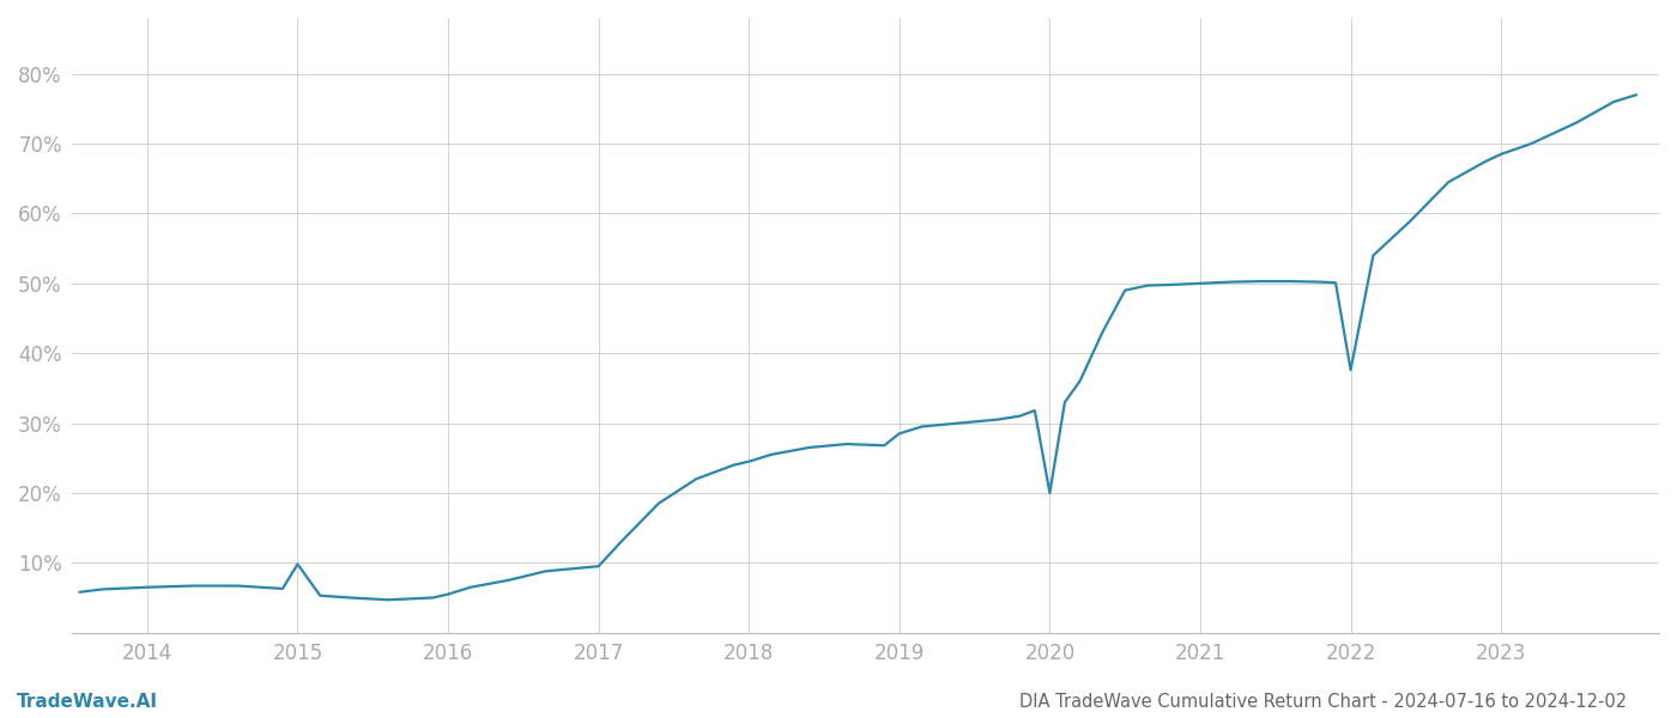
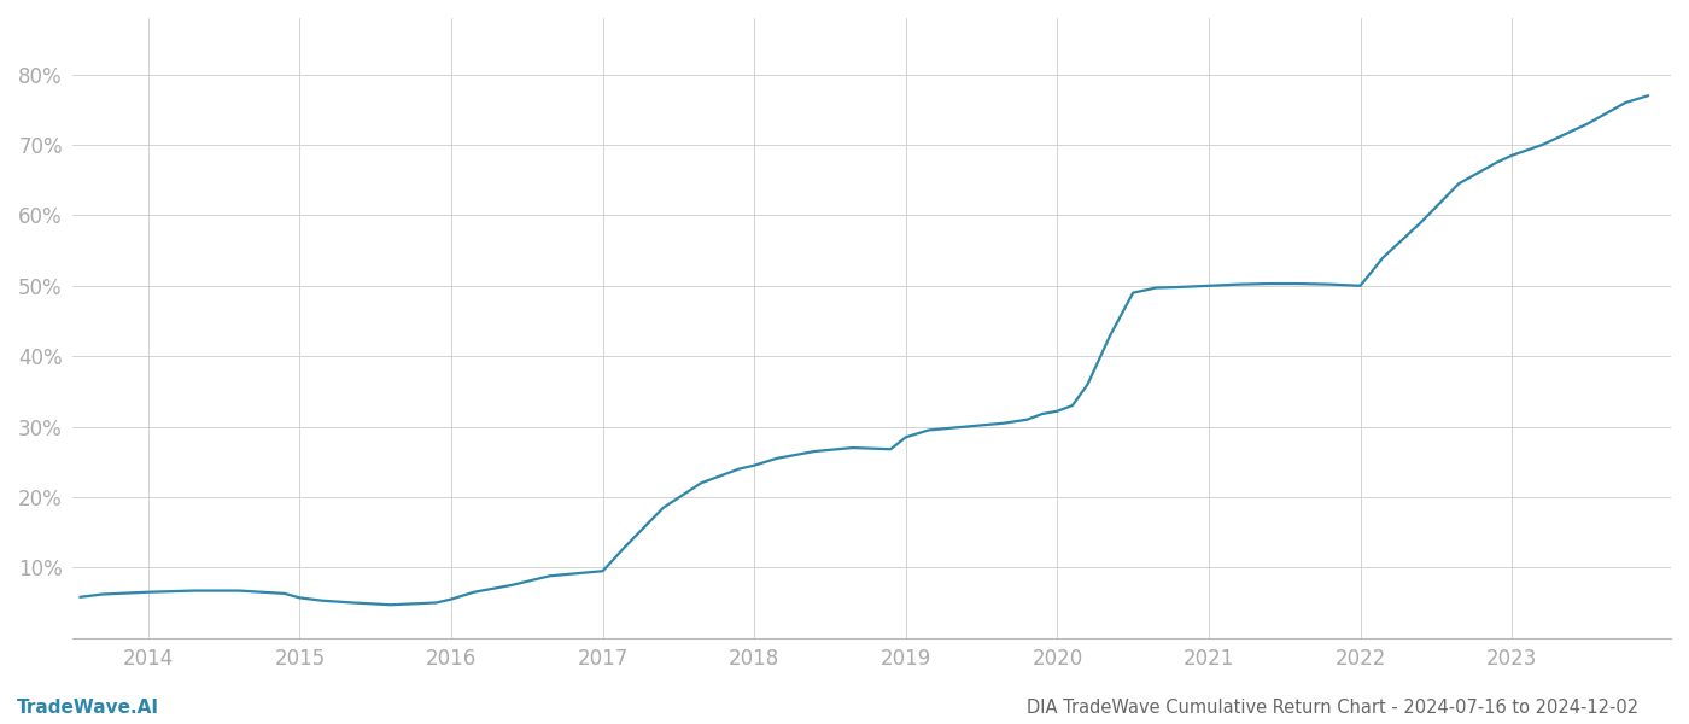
2015: 9.8% -> 5.7%
2020: 20.0% -> 32.2%
2022: 37.6% -> 50.0%
